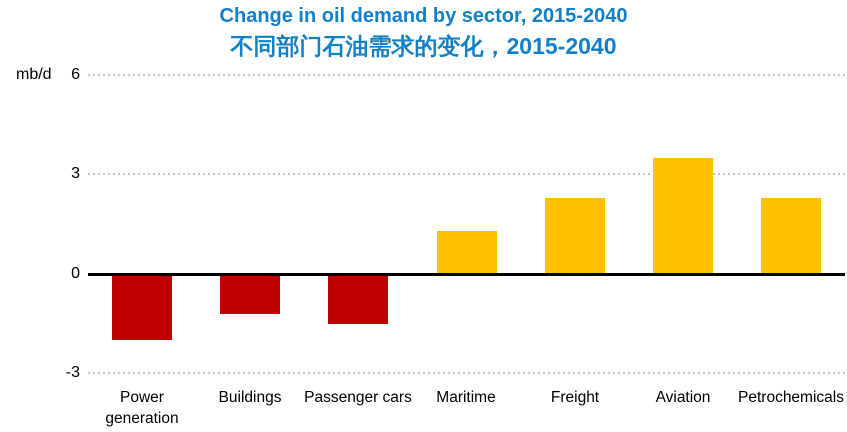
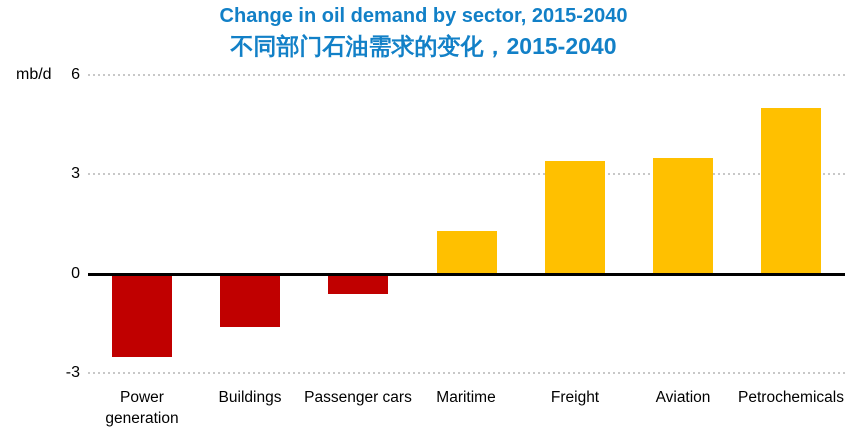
Power generation: -2.0 -> -2.5
Buildings: -1.2 -> -1.6
Passenger cars: -1.5 -> -0.6
Freight: 2.3 -> 3.4
Petrochemicals: 2.3 -> 5.0
